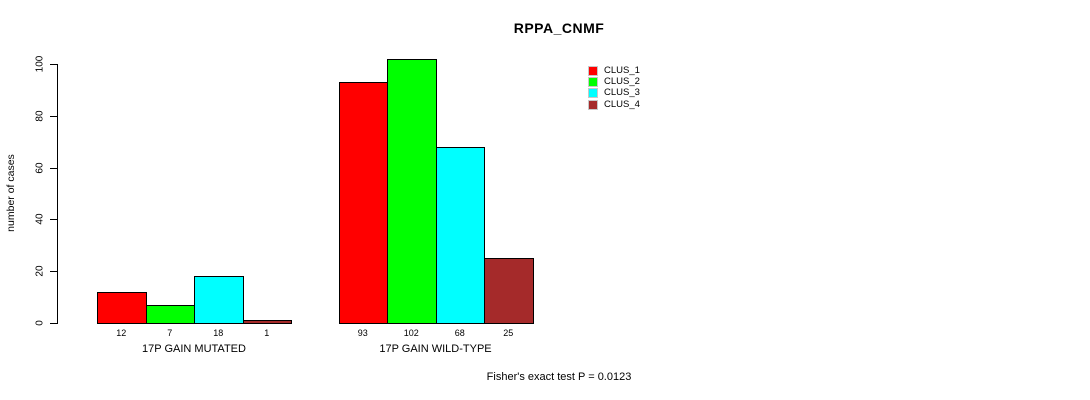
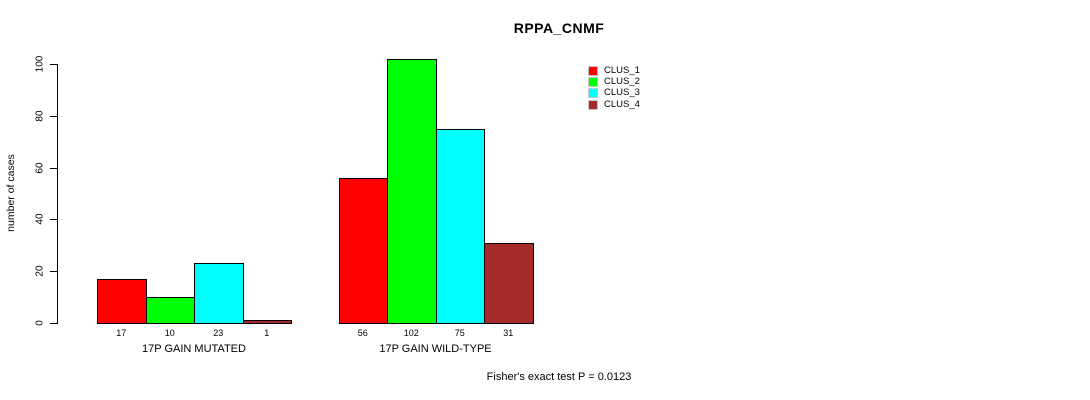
CLUS_1/17P GAIN MUTATED: 12 -> 17
CLUS_2/17P GAIN MUTATED: 7 -> 10
CLUS_3/17P GAIN MUTATED: 18 -> 23
CLUS_1/17P GAIN WILD-TYPE: 93 -> 56
CLUS_3/17P GAIN WILD-TYPE: 68 -> 75
CLUS_4/17P GAIN WILD-TYPE: 25 -> 31
